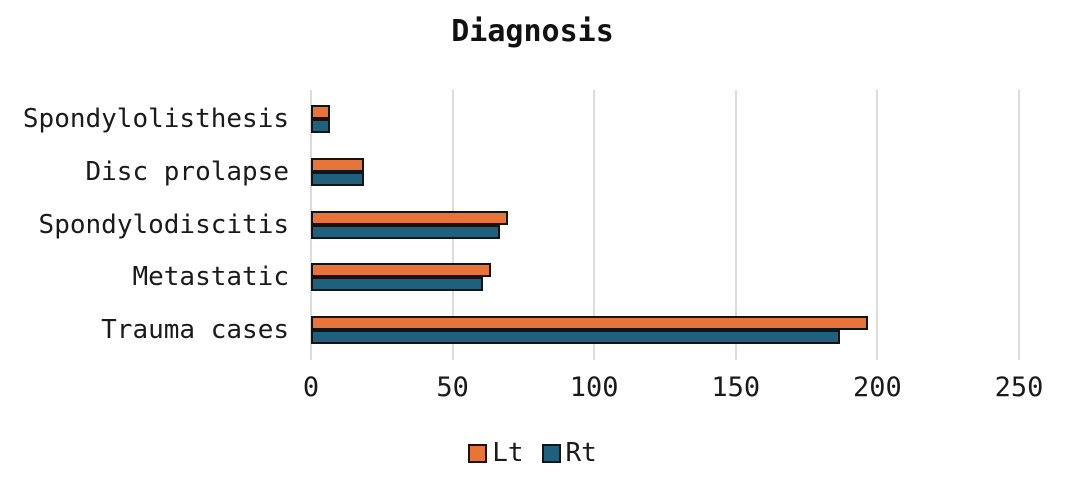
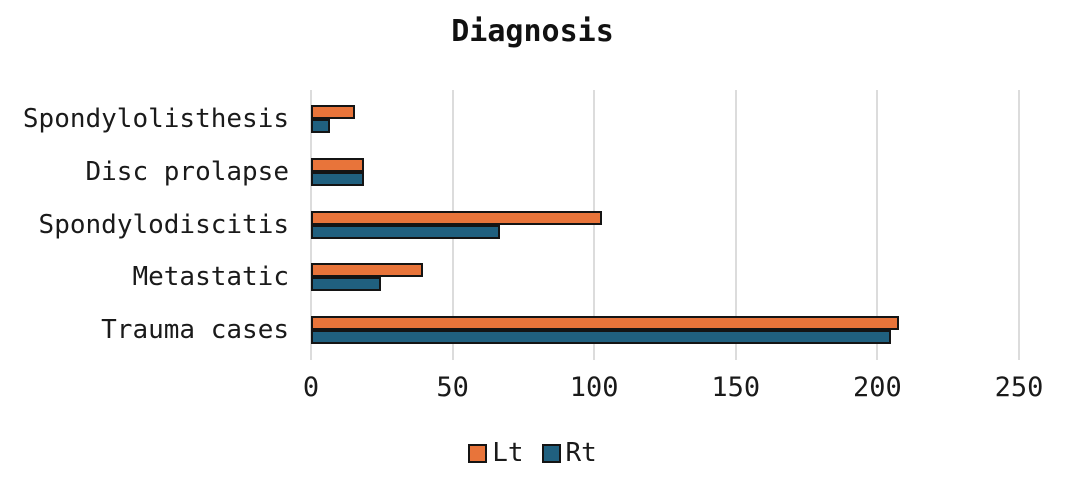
Lt/Spondylolisthesis: 6 -> 15
Lt/Spondylodiscitis: 69 -> 102
Lt/Metastatic: 63 -> 39
Rt/Metastatic: 60 -> 24
Lt/Trauma cases: 196 -> 207
Rt/Trauma cases: 186 -> 204
